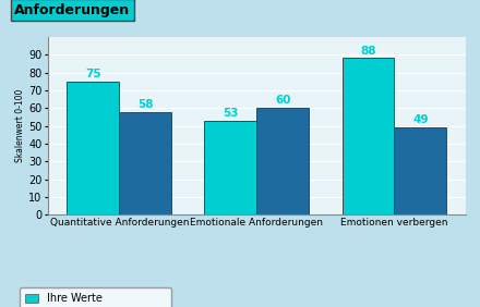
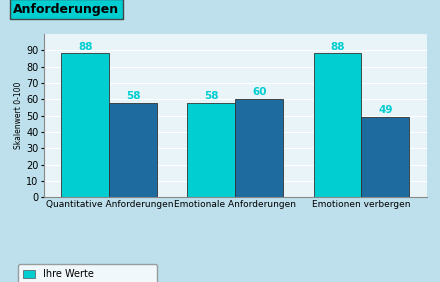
Ihre Werte/Quantitative Anforderungen: 75 -> 88
Ihre Werte/Emotionale Anforderungen: 53 -> 58
